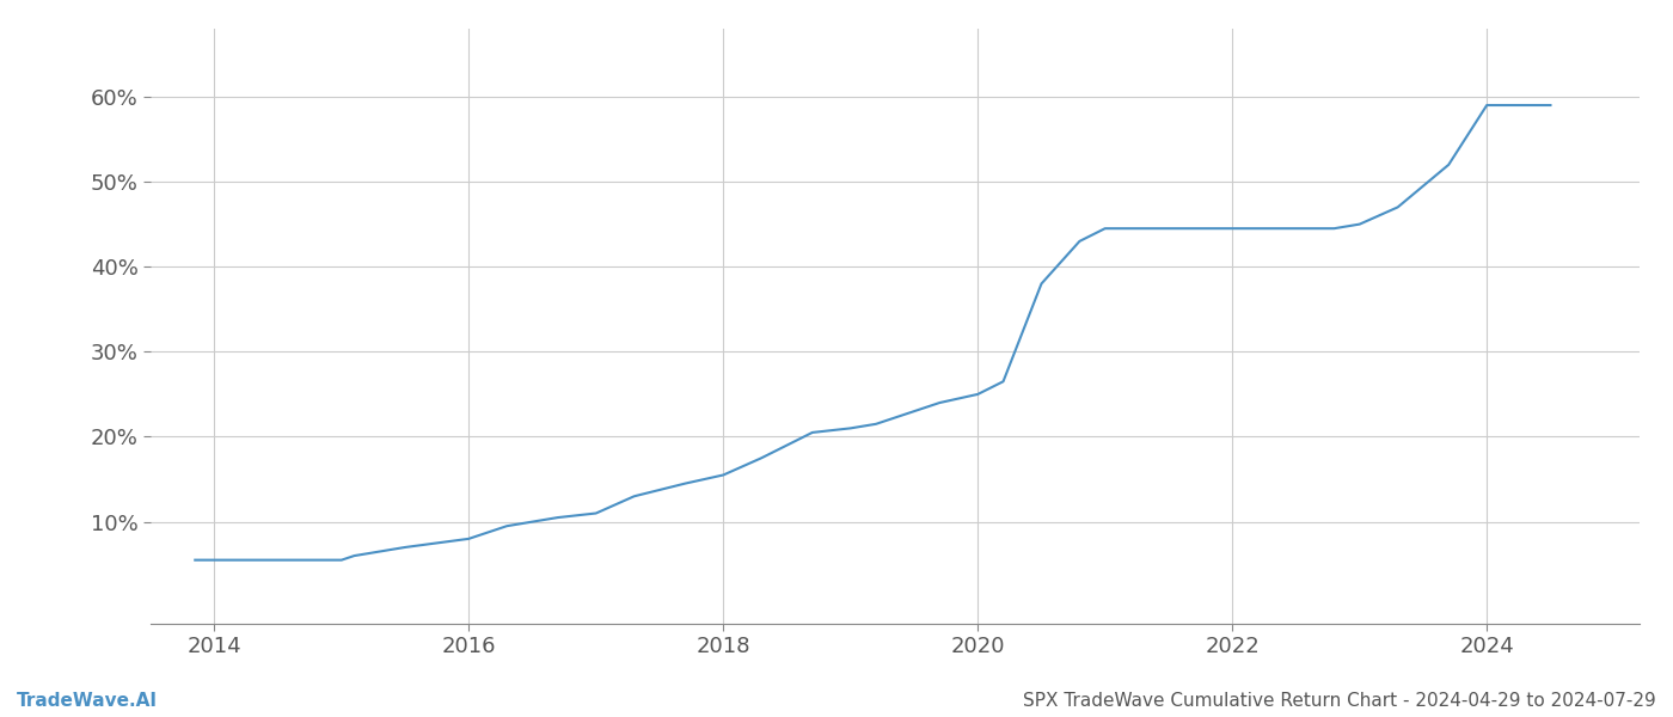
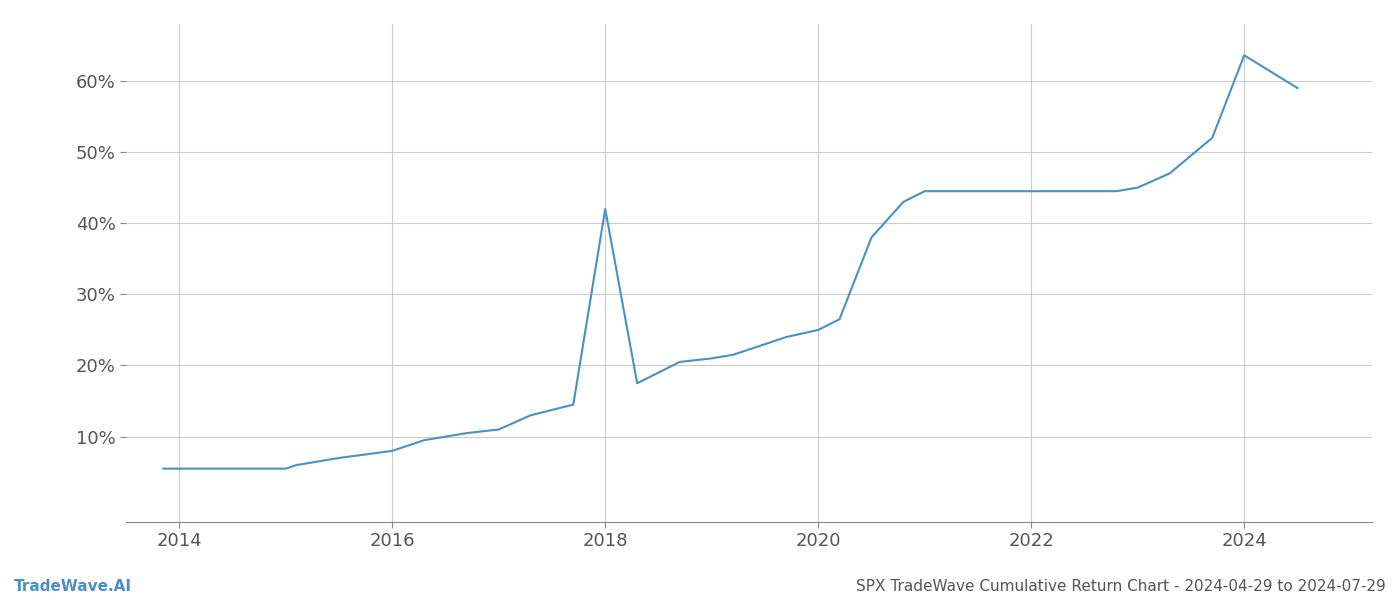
2018: 15.5% -> 42.0%
2024: 59.0% -> 63.6%
